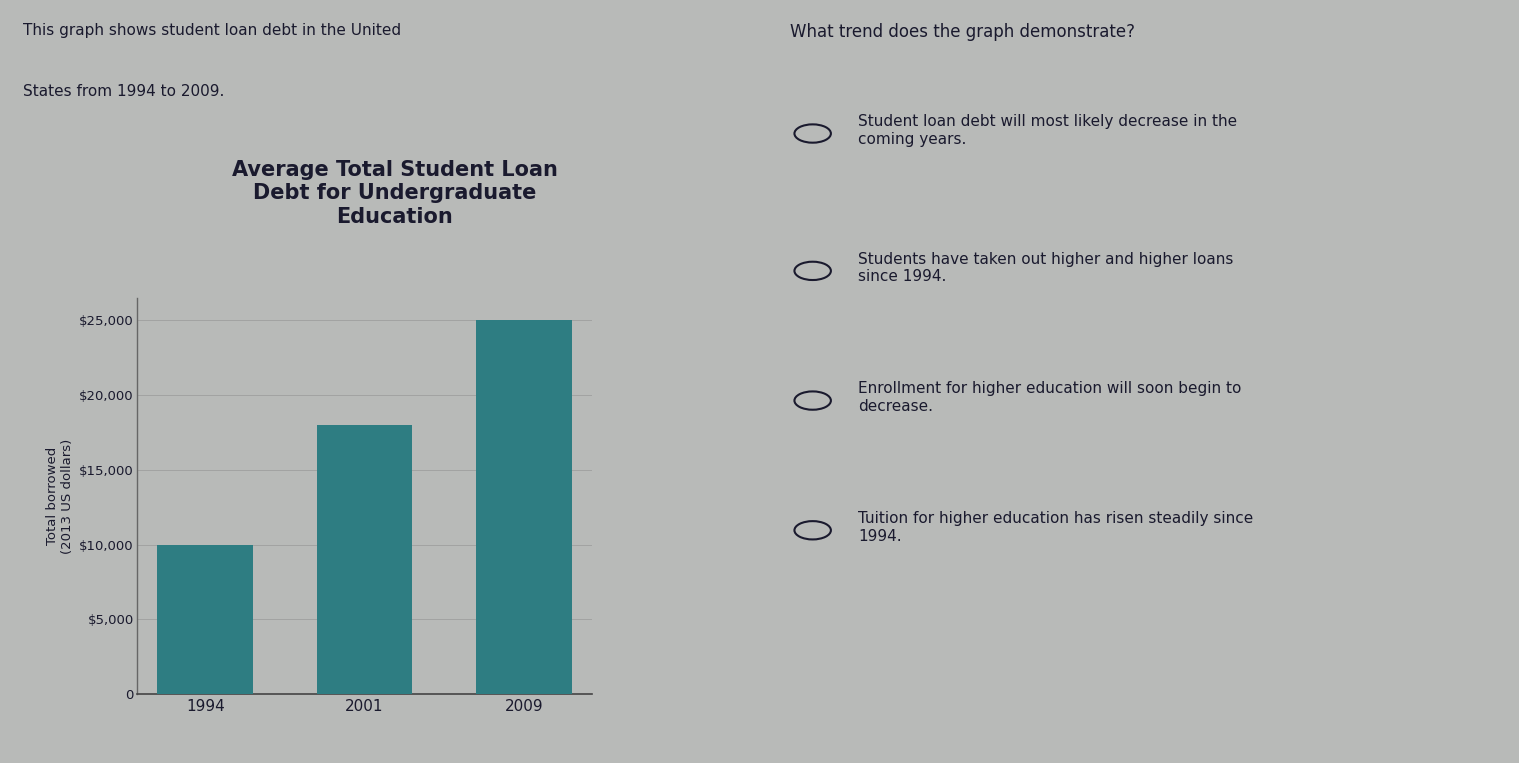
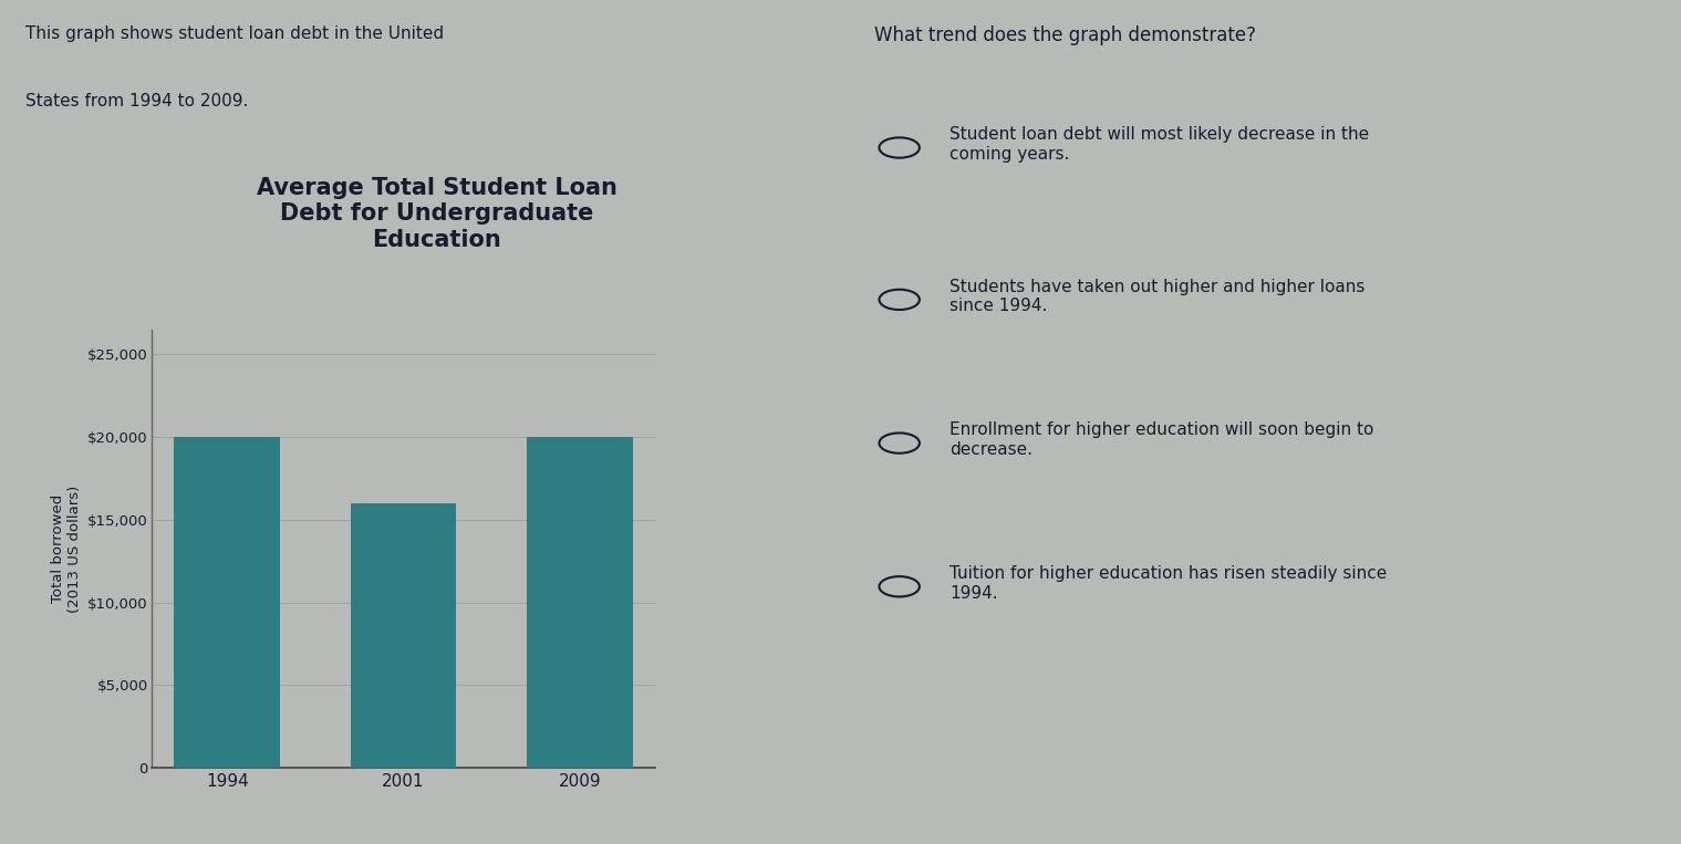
1994: $10,000 -> $20,000
2001: $18,000 -> $16,000
2009: $25,000 -> $20,000
